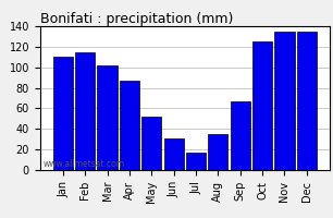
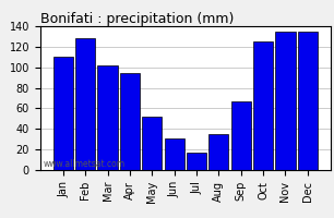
Feb: 115 -> 128
Apr: 87 -> 94
